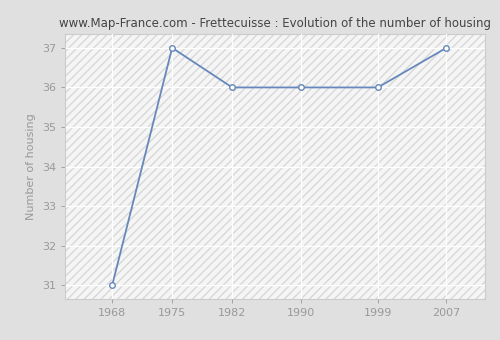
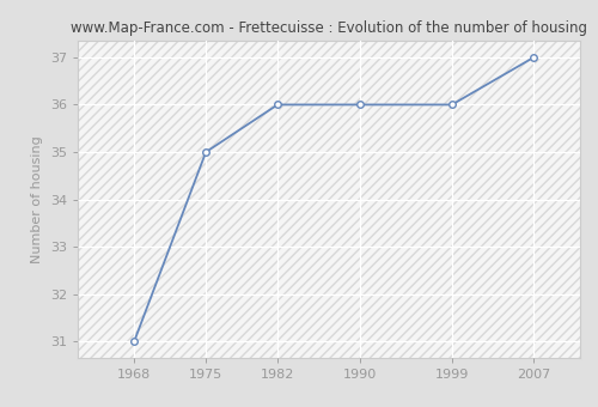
1975: 37 -> 35
